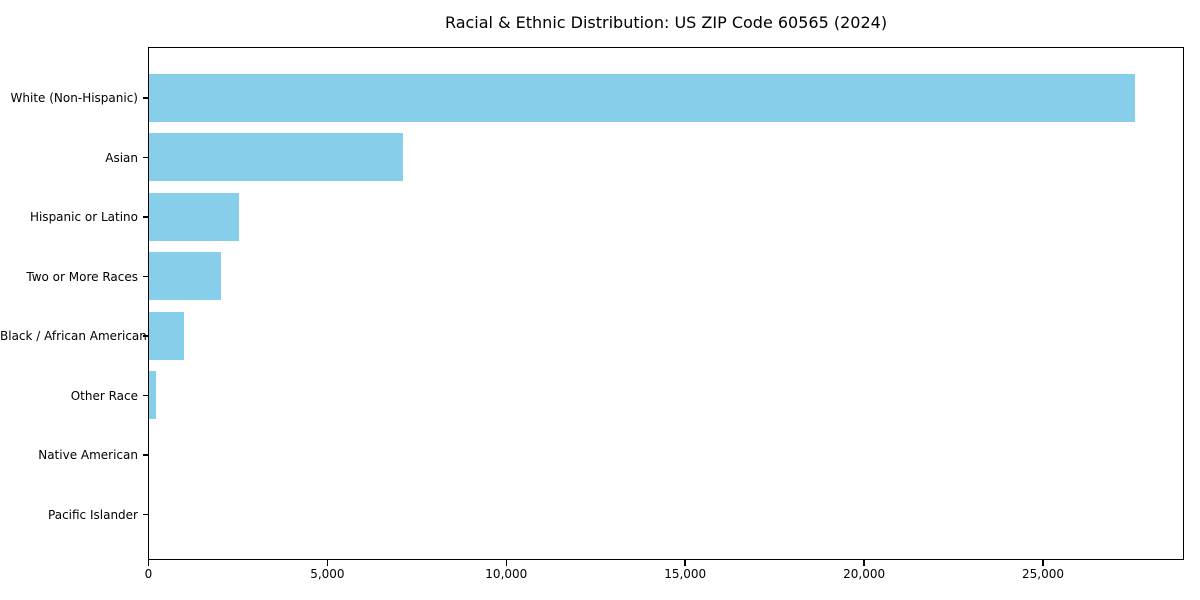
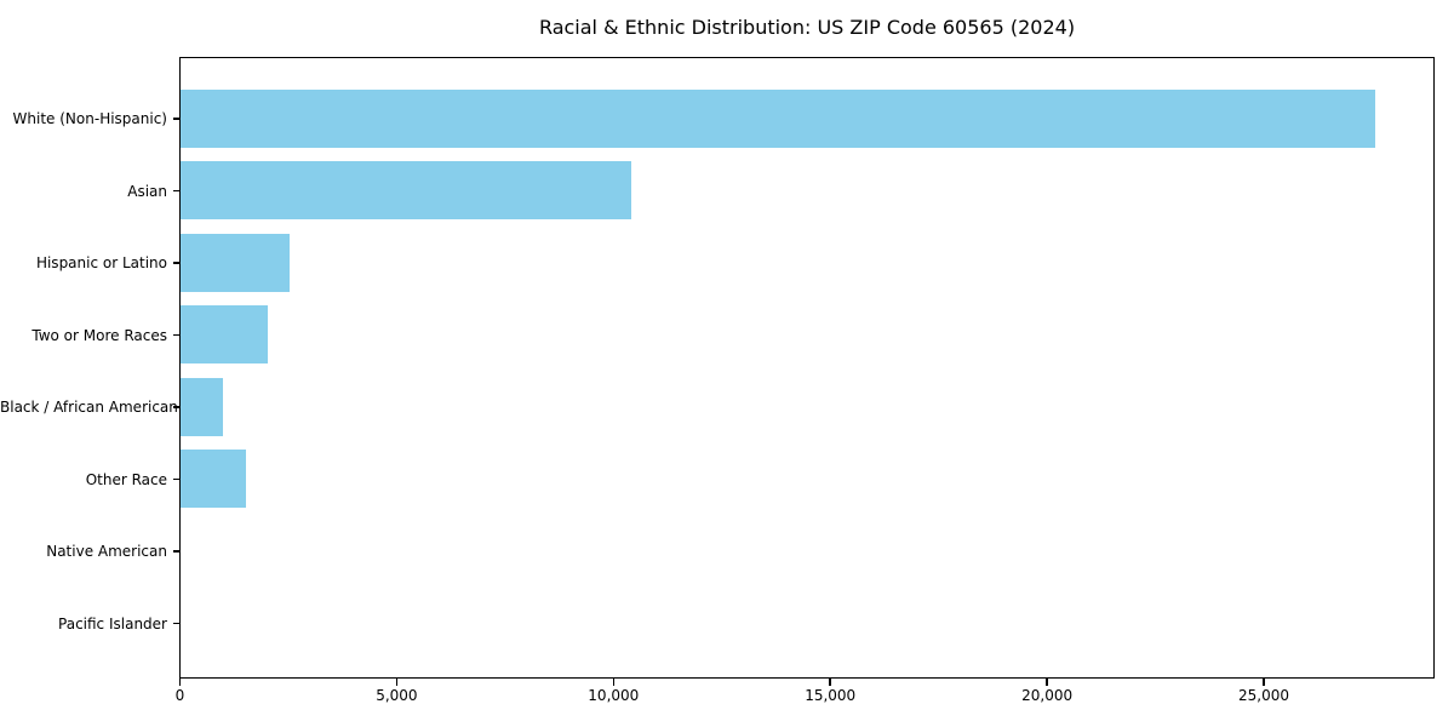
Asian: 7100 -> 10400
Other Race: 200 -> 1500
